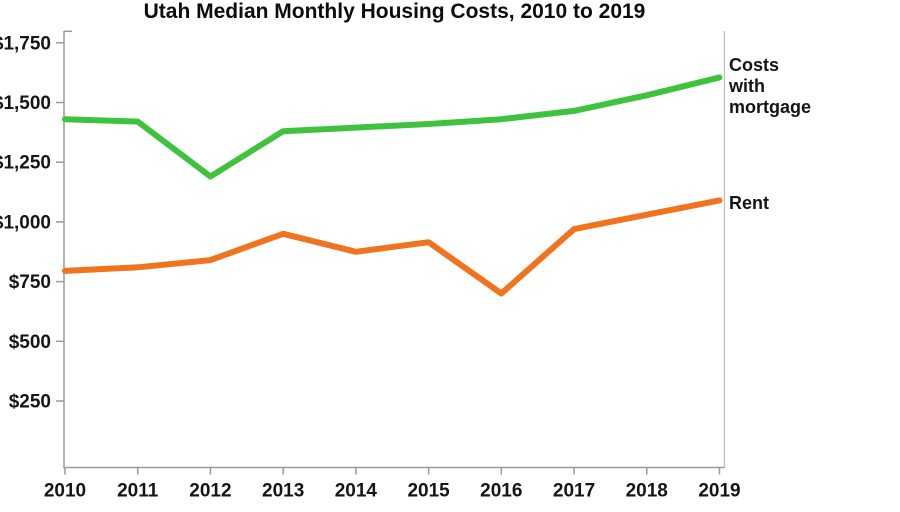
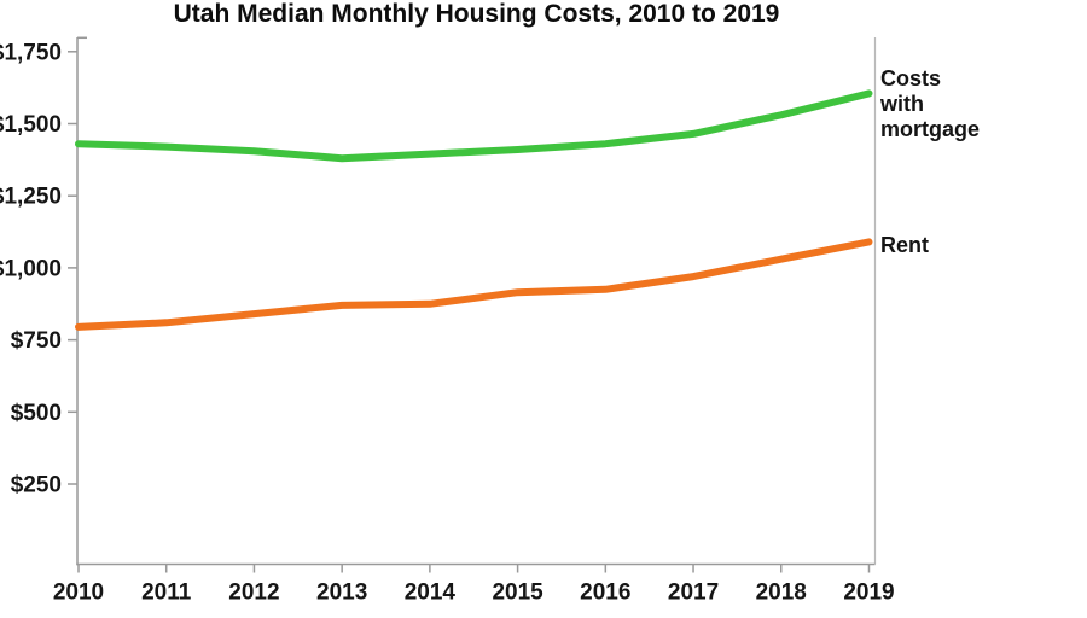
Costs with mortgage/2012: $1190 -> $1400
Rent/2013: $950 -> $870
Rent/2016: $700 -> $920
